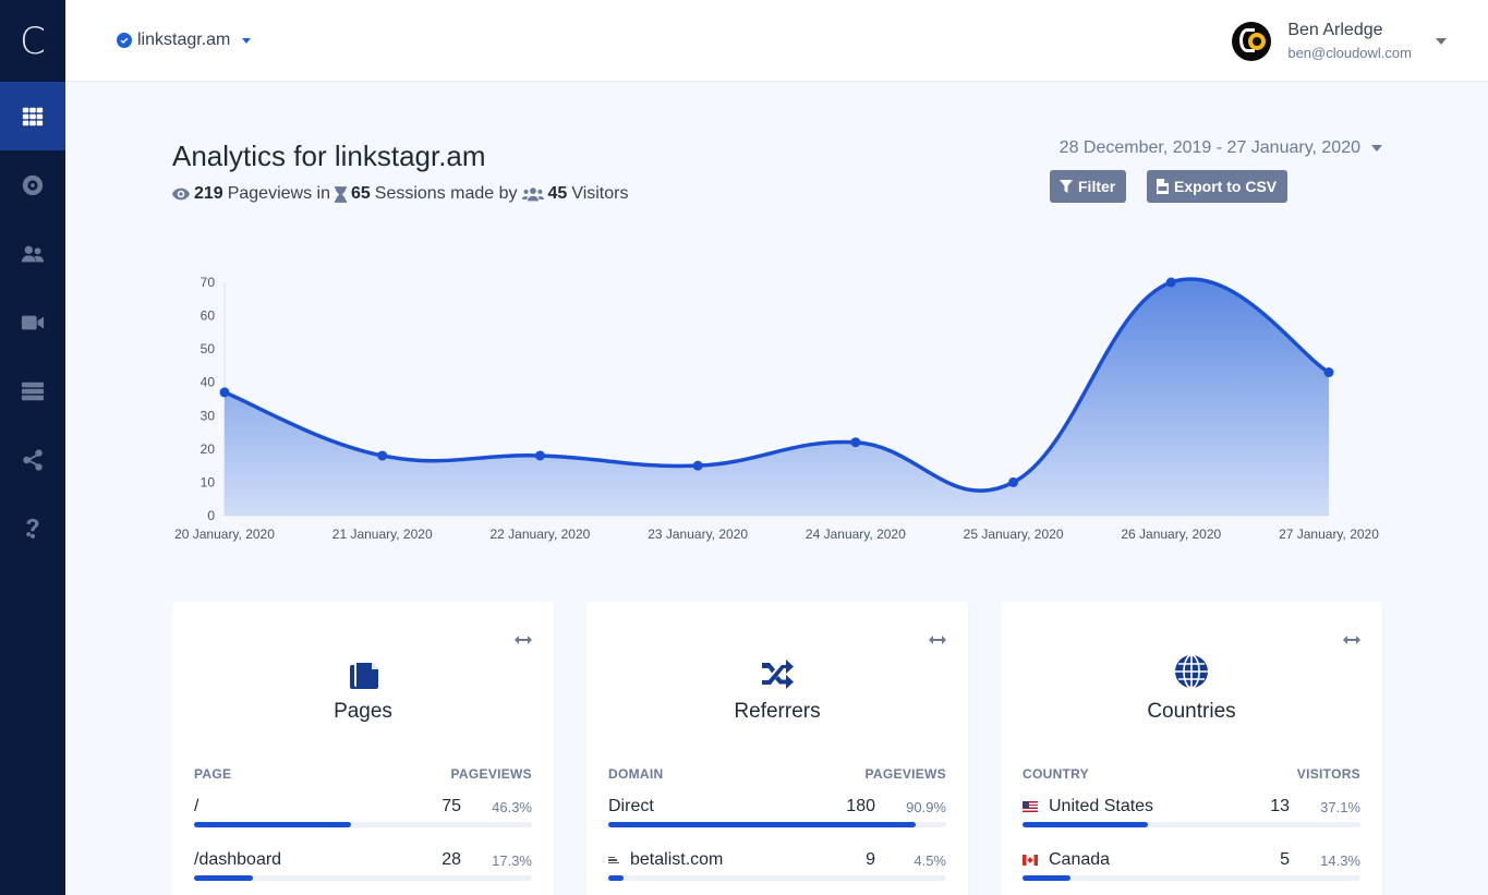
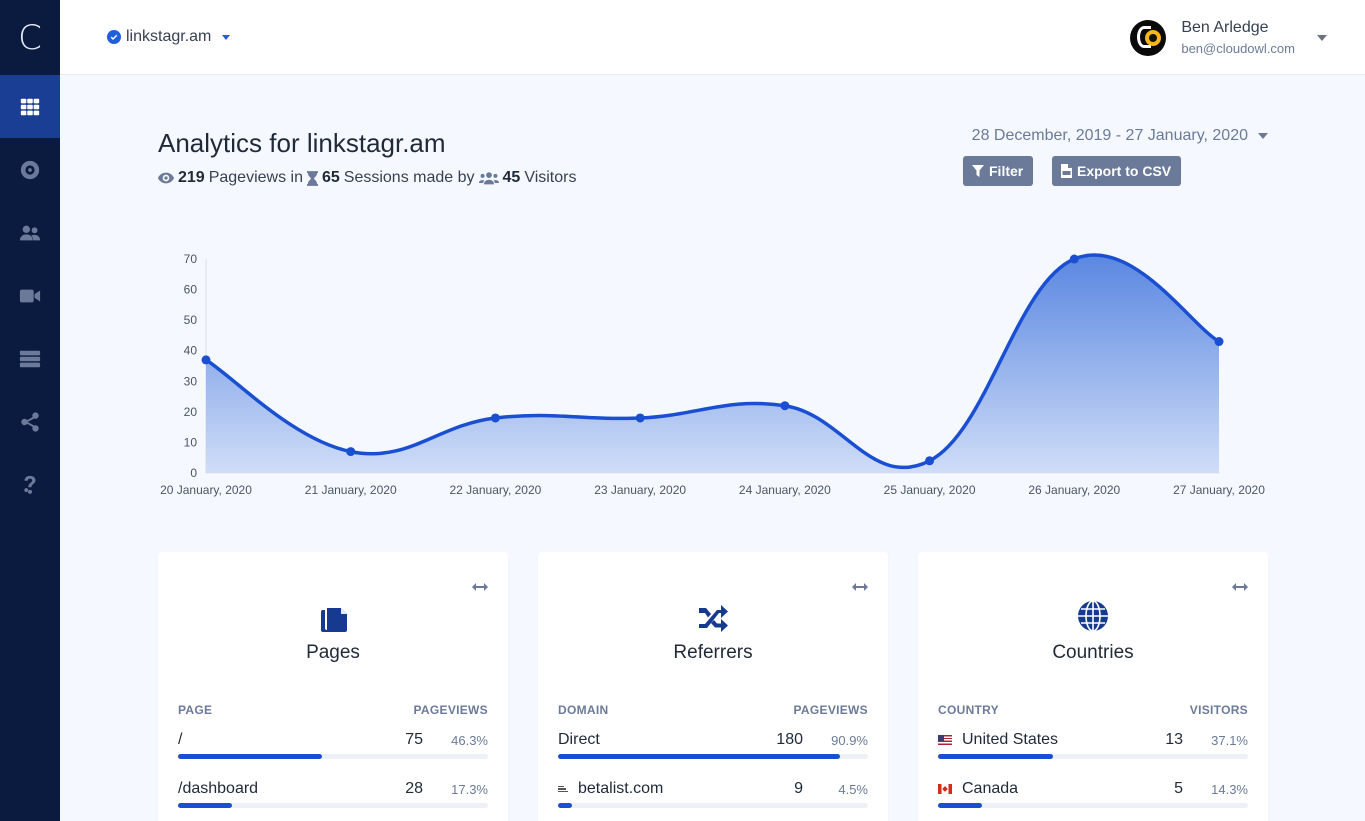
21 January, 2020: 18 -> 7
23 January, 2020: 15 -> 18
25 January, 2020: 10 -> 4
